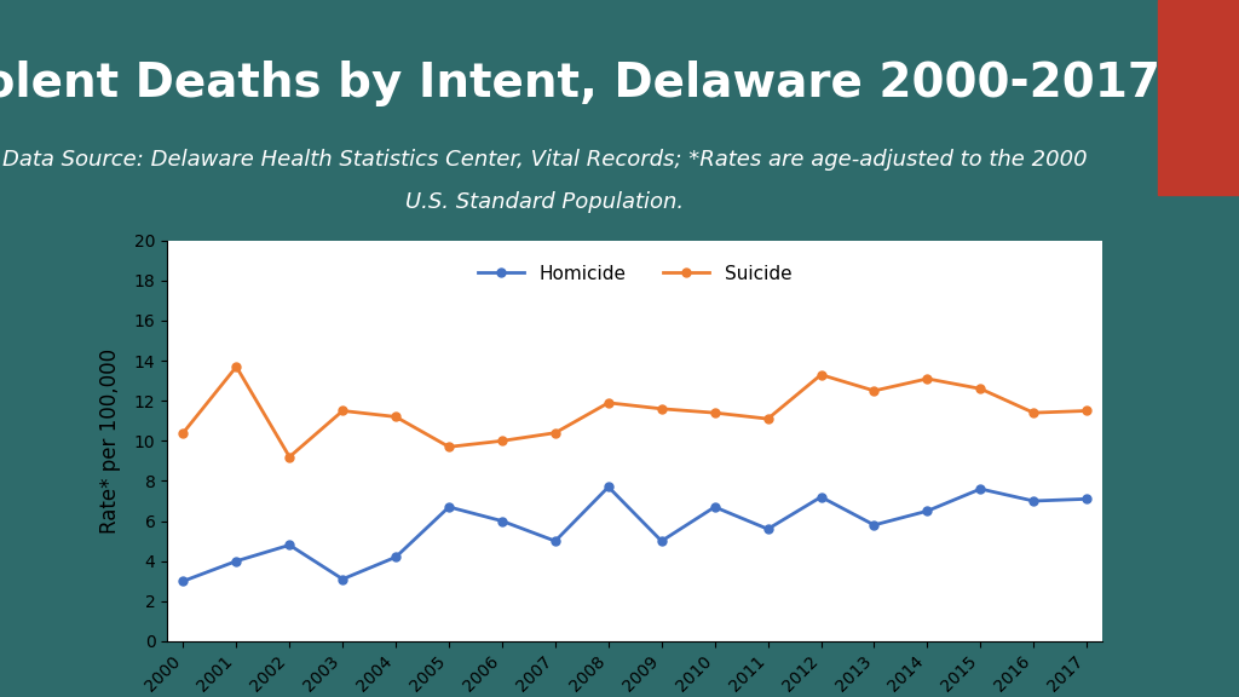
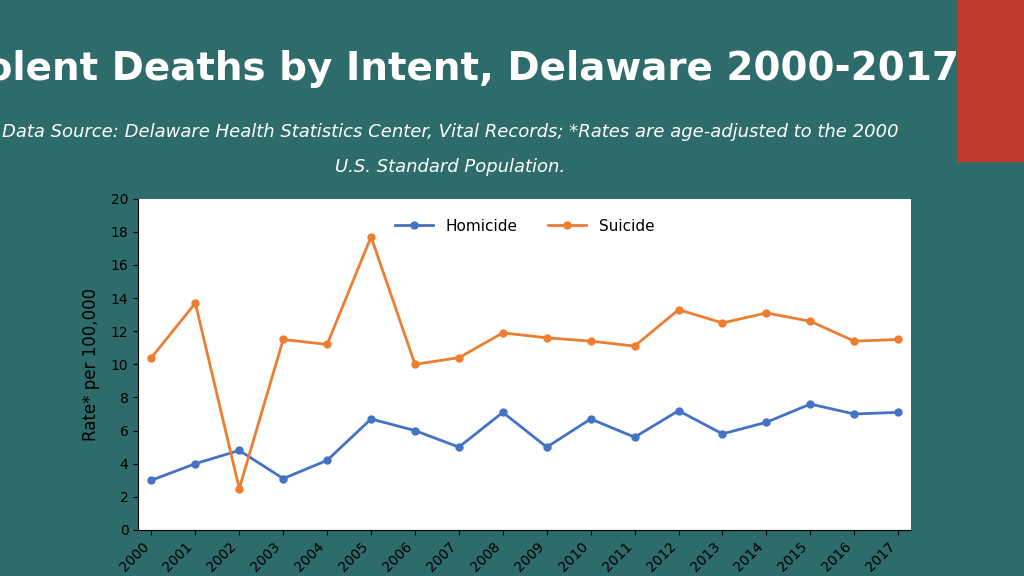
Suicide/2002: 9.2 -> 2.5
Suicide/2005: 9.7 -> 17.7
Homicide/2008: 7.7 -> 7.1
